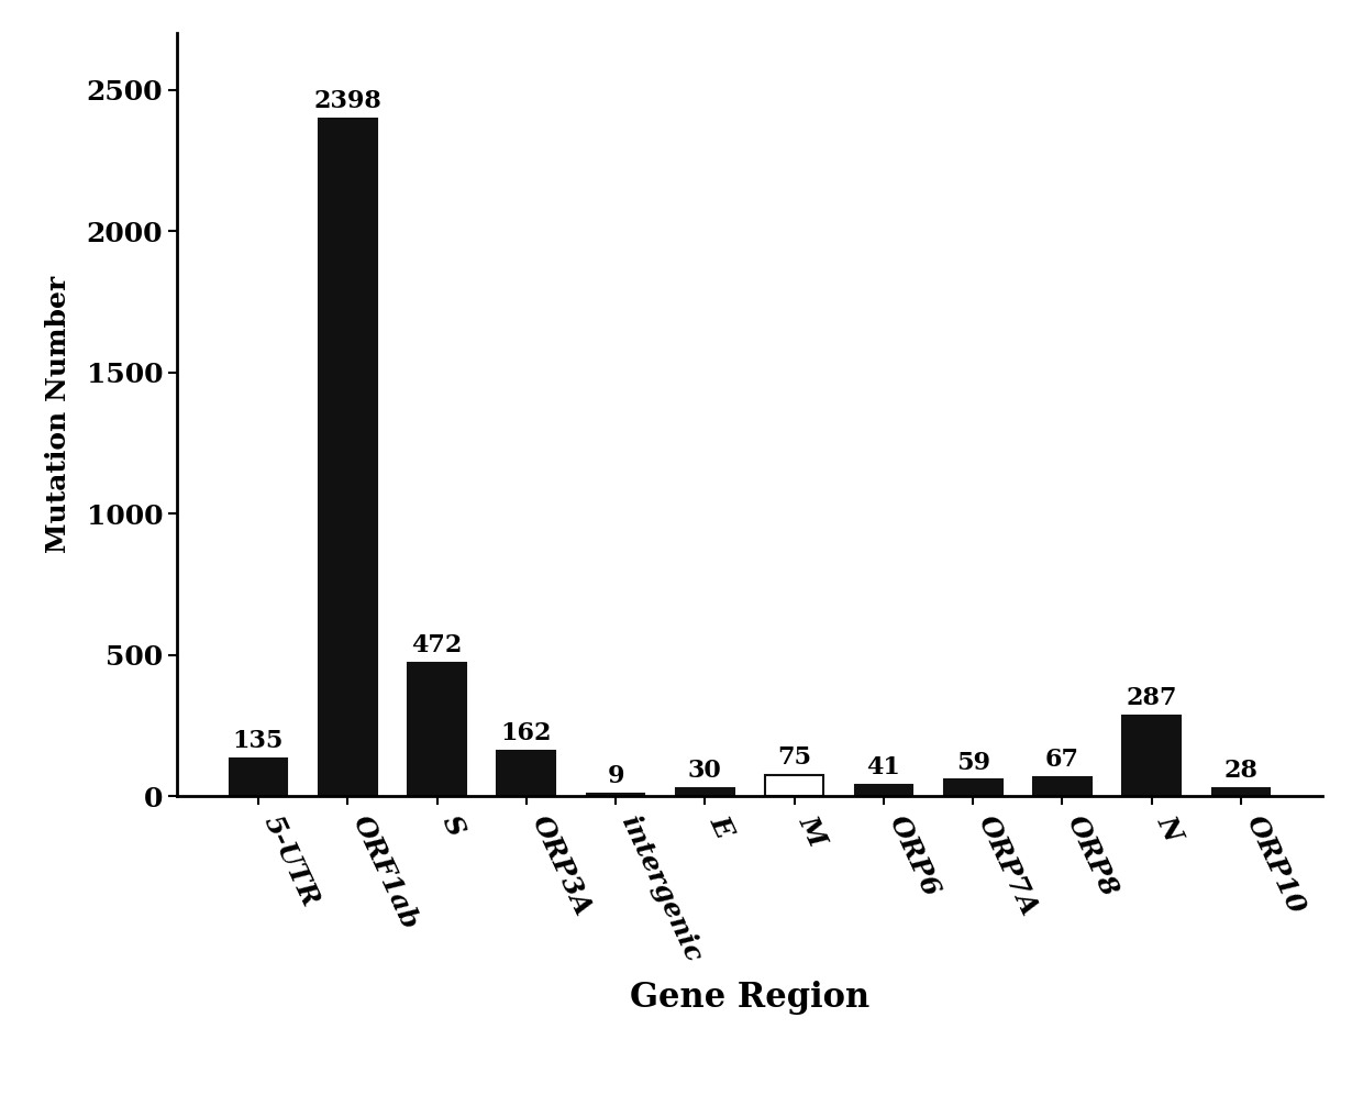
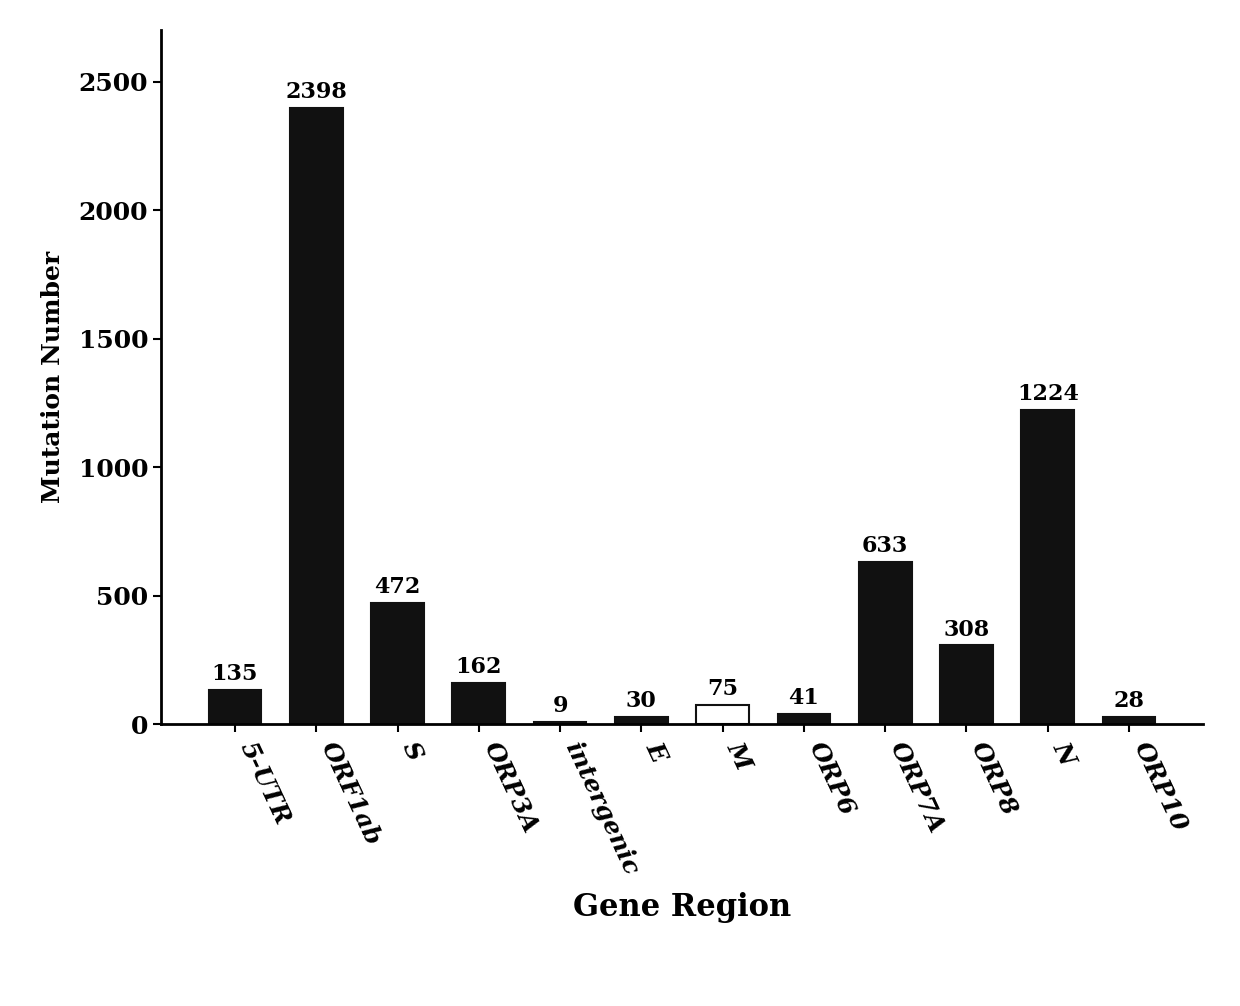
ORP7A: 59 -> 633
ORP8: 67 -> 308
N: 287 -> 1224
